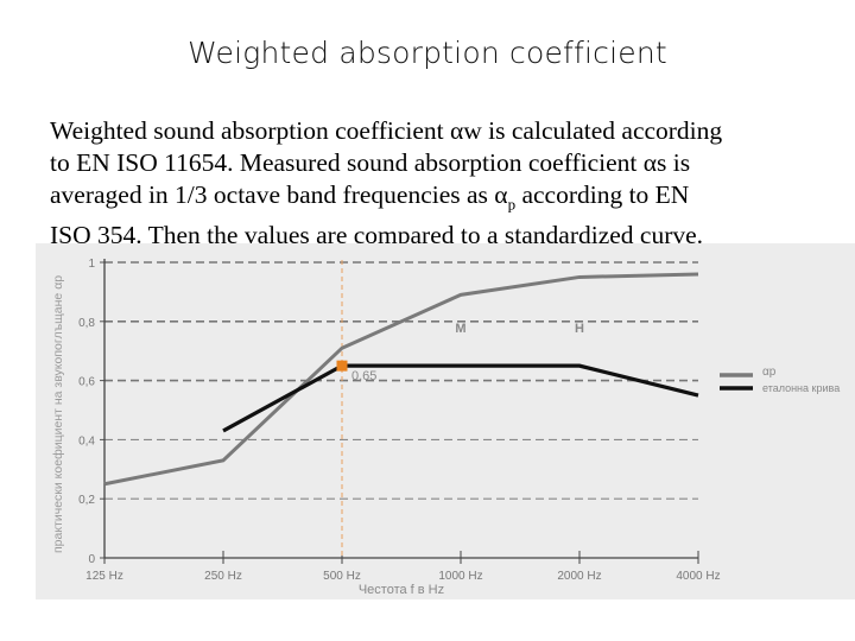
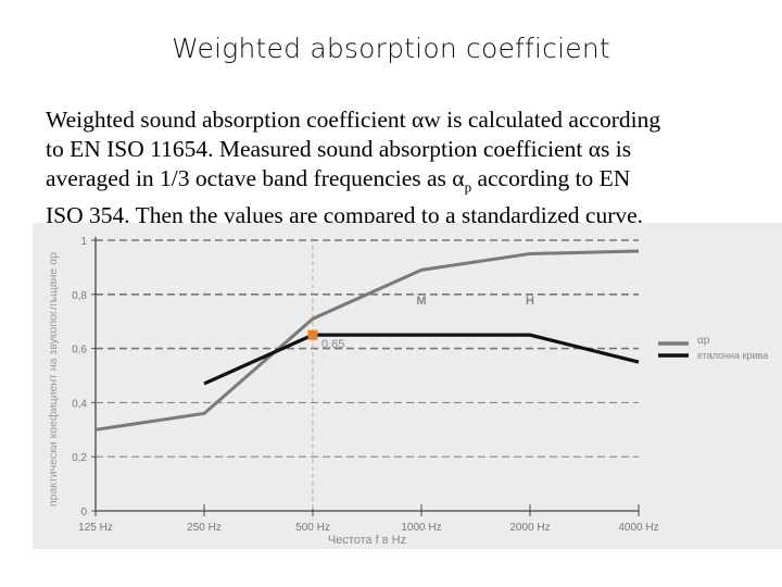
αp/125 Hz: 0,25 -> 0,30
αp/250 Hz: 0,33 -> 0,36
еталонна крива/250 Hz: 0,43 -> 0,47
